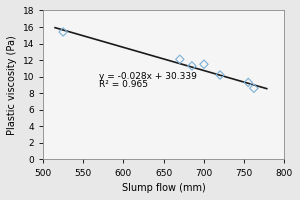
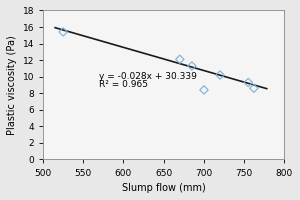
700: 11.5 -> 8.4
